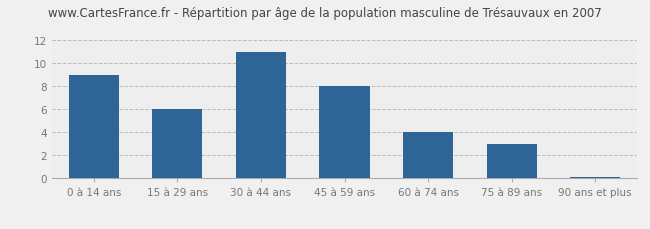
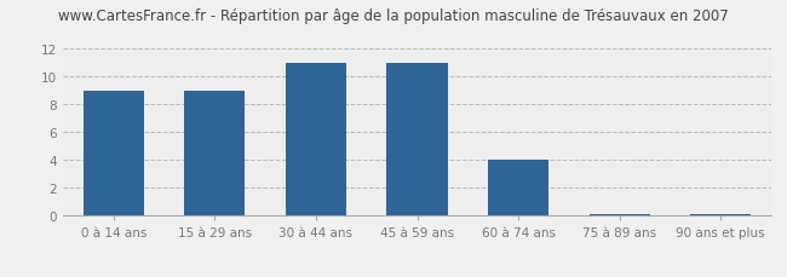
15 à 29 ans: 6.0 -> 9.0
45 à 59 ans: 8.0 -> 11.0
75 à 89 ans: 3.0 -> 0.1
